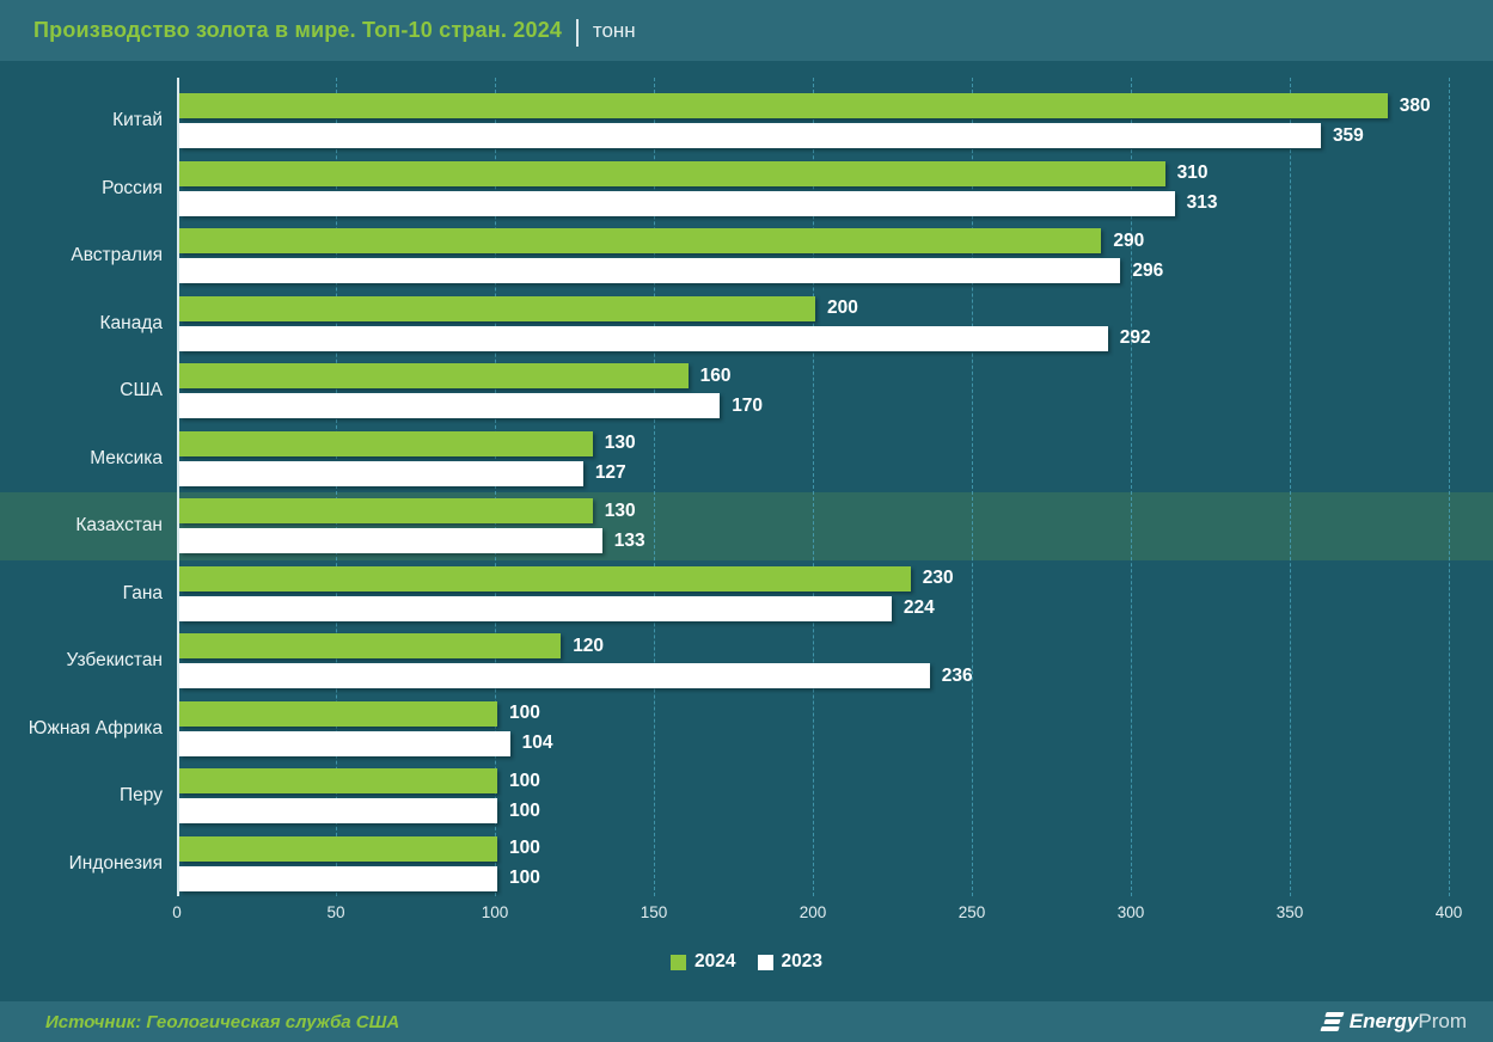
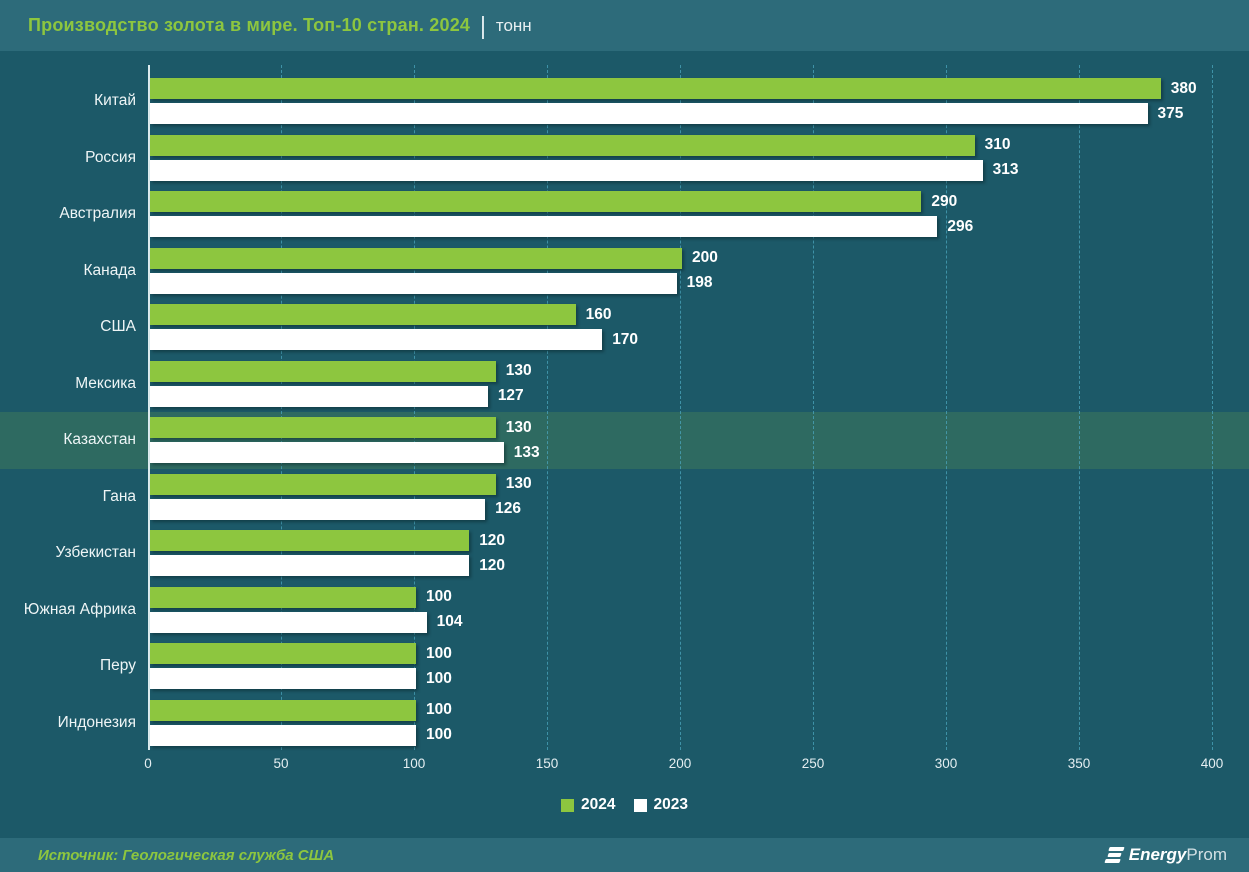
2023/Китай: 359 -> 375
2023/Канада: 292 -> 198
2024/Гана: 230 -> 130
2023/Гана: 224 -> 126
2023/Узбекистан: 236 -> 120
